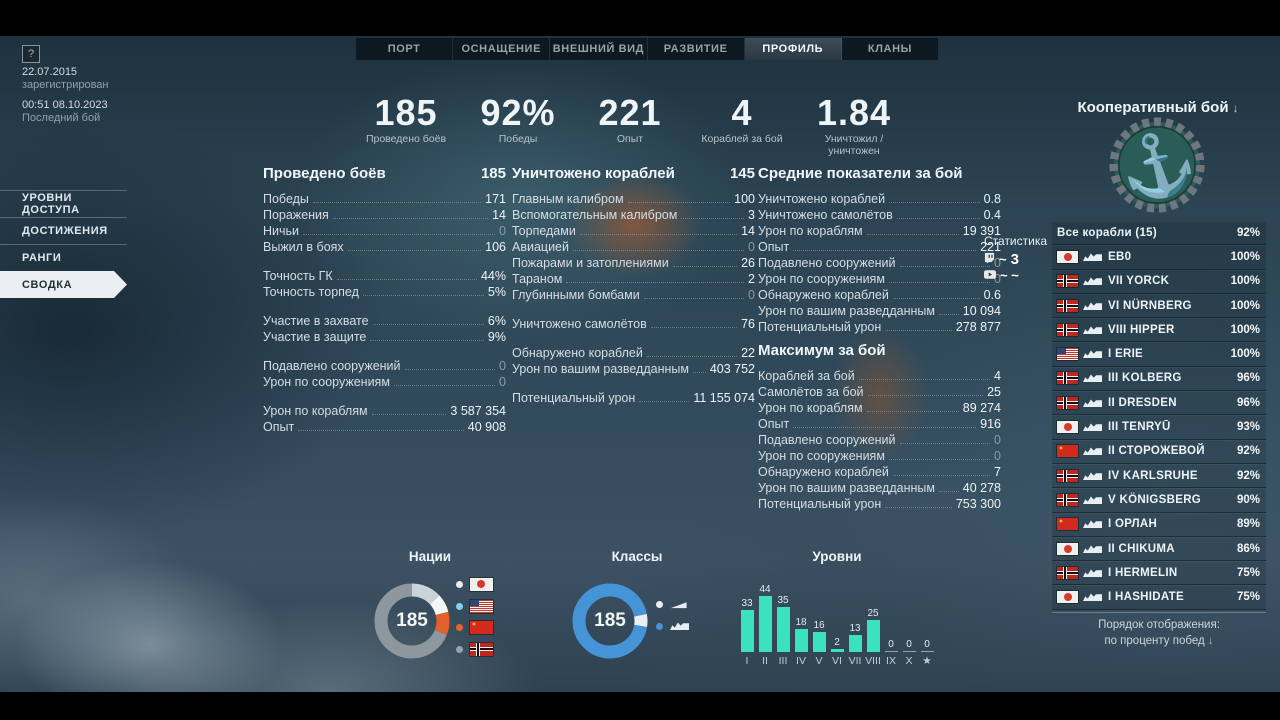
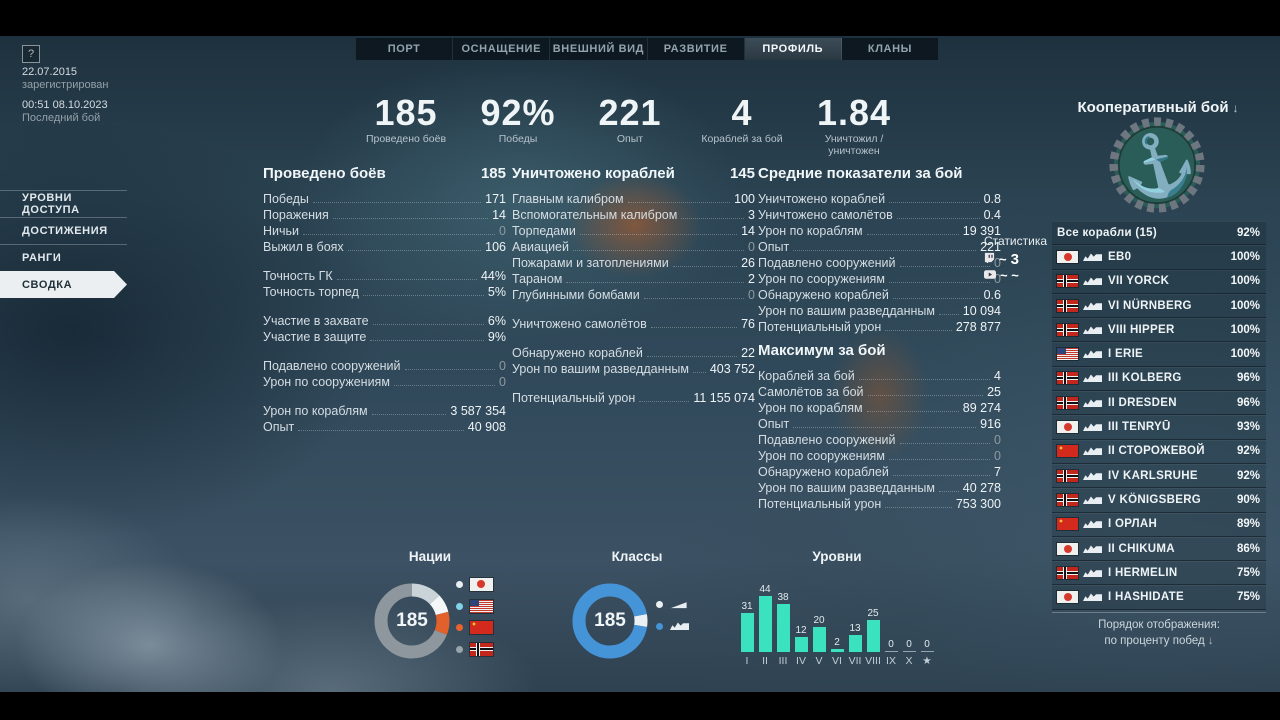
Уровни/I: 33 -> 31
Уровни/III: 35 -> 38
Уровни/IV: 18 -> 12
Уровни/V: 16 -> 20
